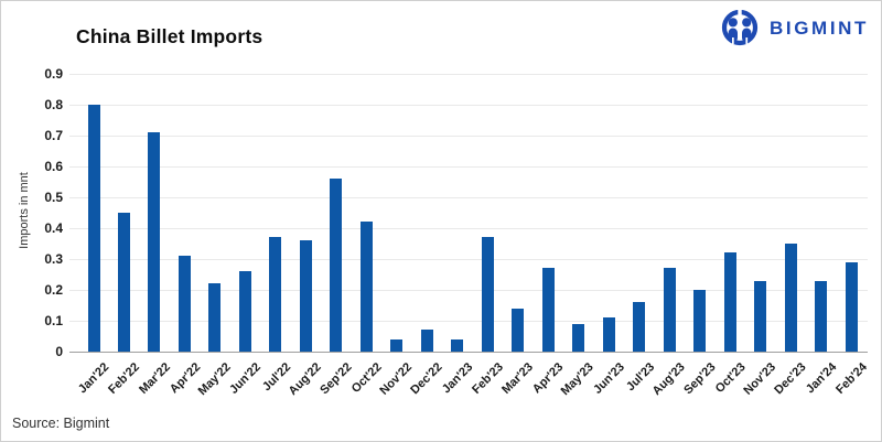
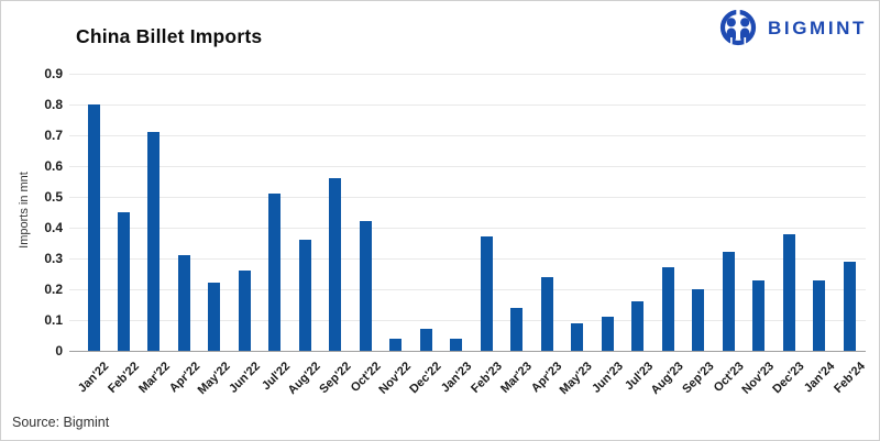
Jul'22: 0.37 -> 0.51
Apr'23: 0.27 -> 0.24
Dec'23: 0.35 -> 0.38
